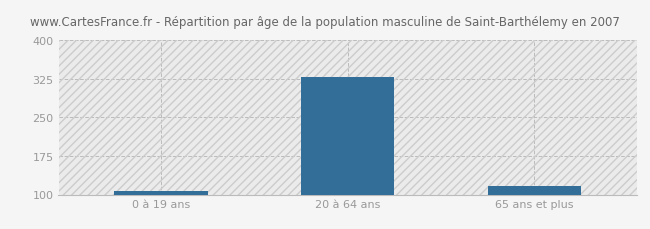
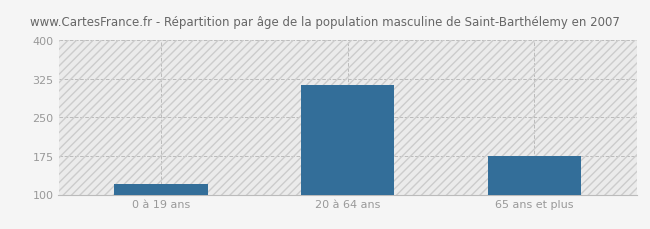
0 à 19 ans: 107 -> 120
20 à 64 ans: 328 -> 314
65 ans et plus: 117 -> 174
